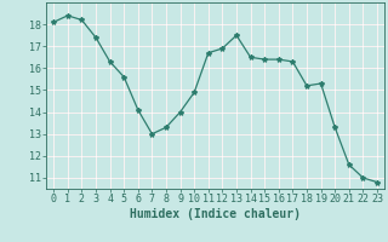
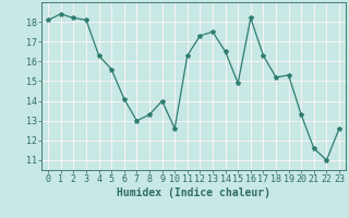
3: 17.4 -> 18.1
10: 14.9 -> 12.6
11: 16.7 -> 16.3
12: 16.9 -> 17.3
15: 16.4 -> 14.9
16: 16.4 -> 18.2
23: 10.8 -> 12.6
